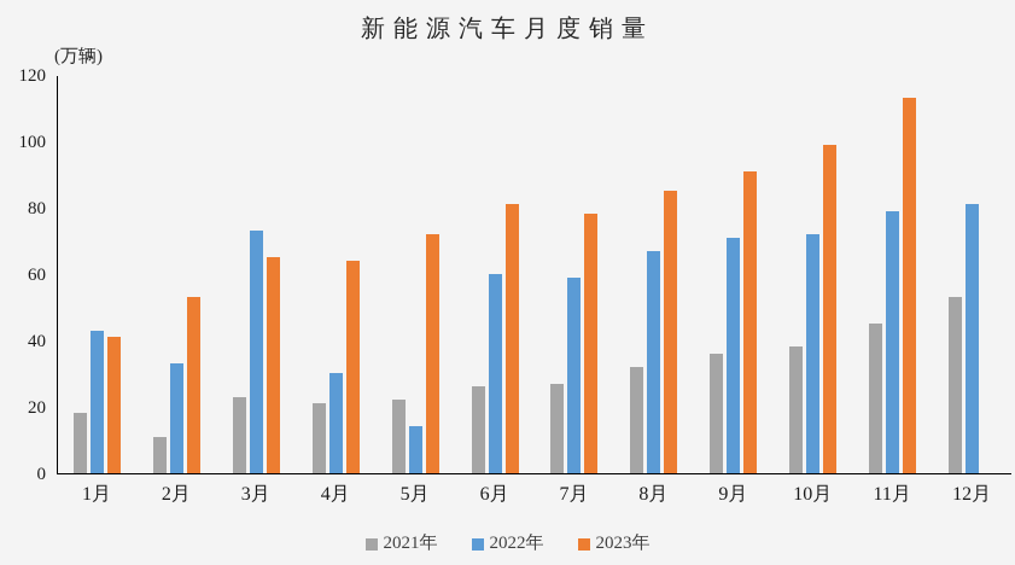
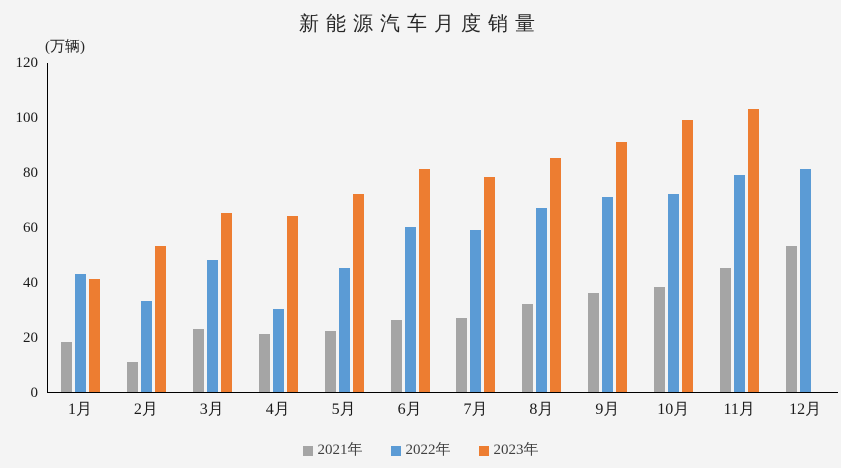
2022年/3月: 73 -> 48
2022年/5月: 14 -> 45
2023年/11月: 113 -> 103
